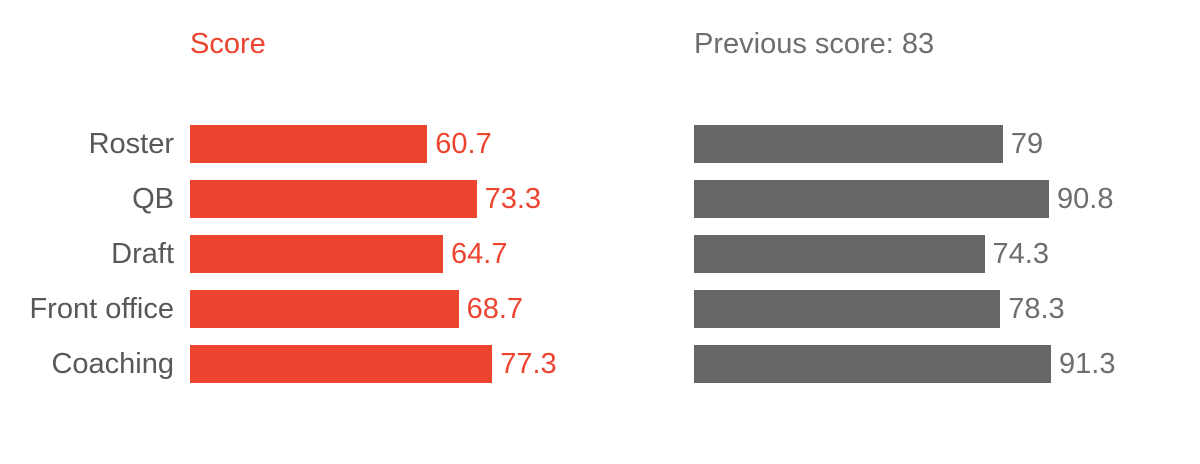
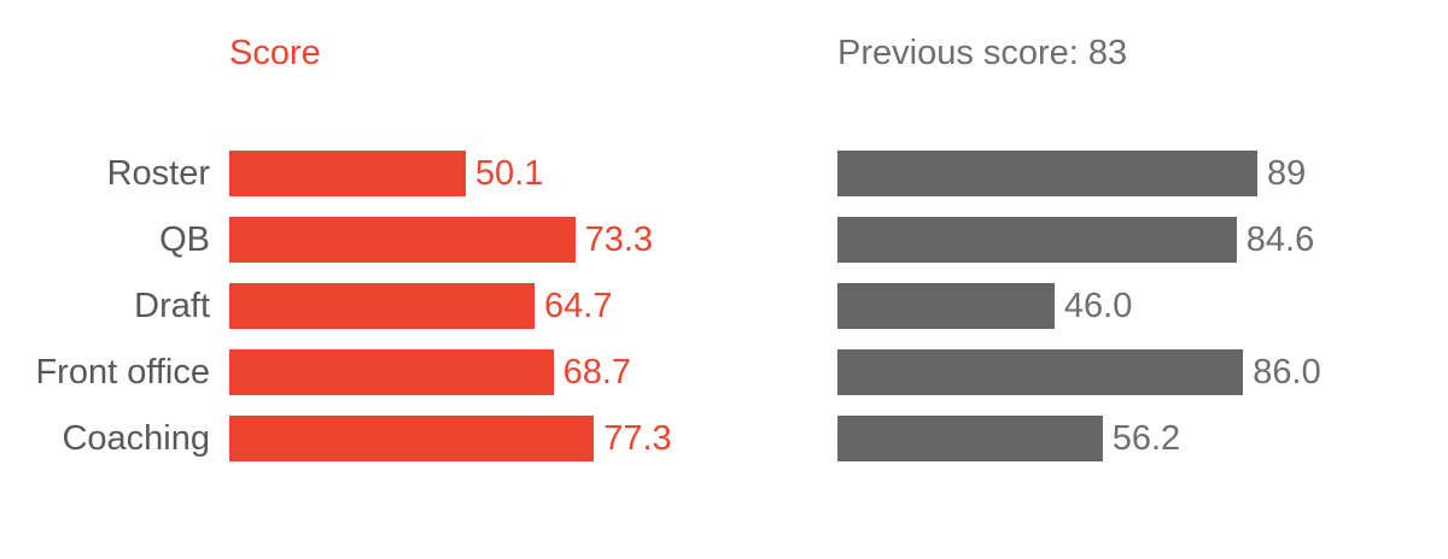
Score/Roster: 60.7 -> 50.1
Previous score: 83/Roster: 79 -> 89
Previous score: 83/QB: 90.8 -> 84.6
Previous score: 83/Draft: 74.3 -> 46.0
Previous score: 83/Front office: 78.3 -> 86.0
Previous score: 83/Coaching: 91.3 -> 56.2
